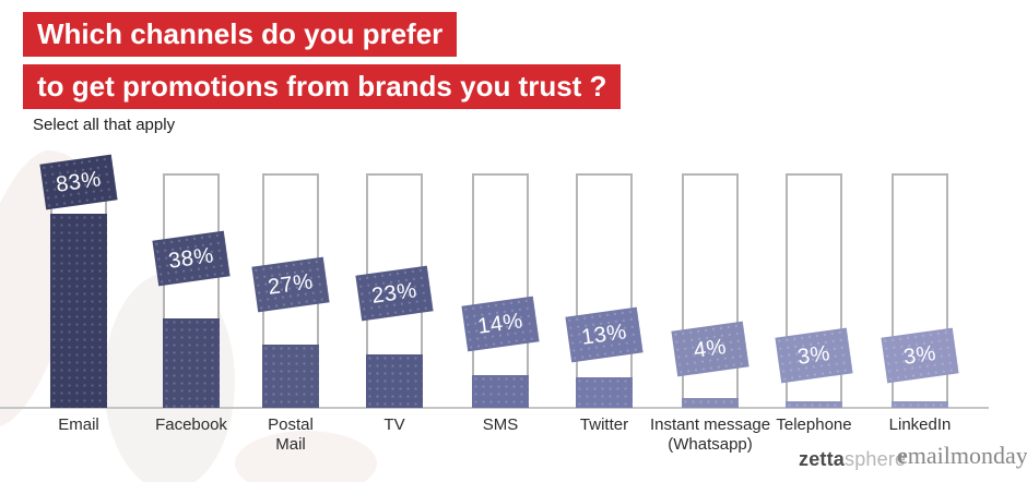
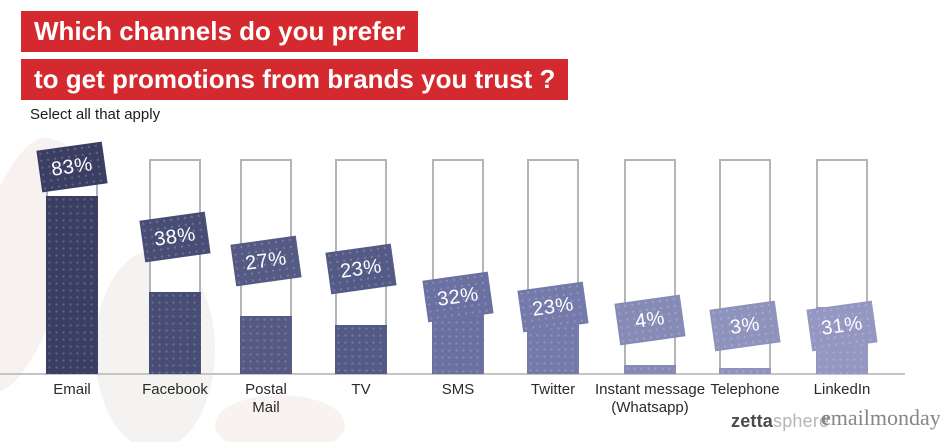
SMS: 14% -> 32%
Twitter: 13% -> 23%
LinkedIn: 3% -> 31%
